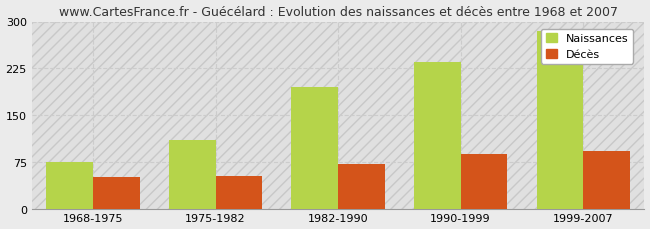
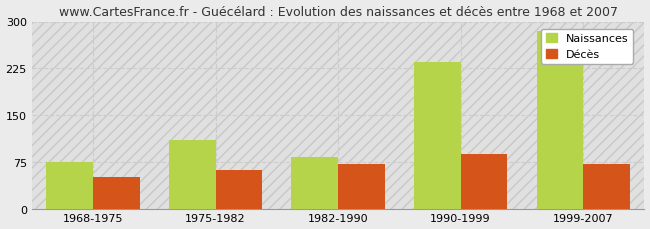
Décès/1975-1982: 52 -> 62
Naissances/1982-1990: 195 -> 82
Décès/1999-2007: 92 -> 72
